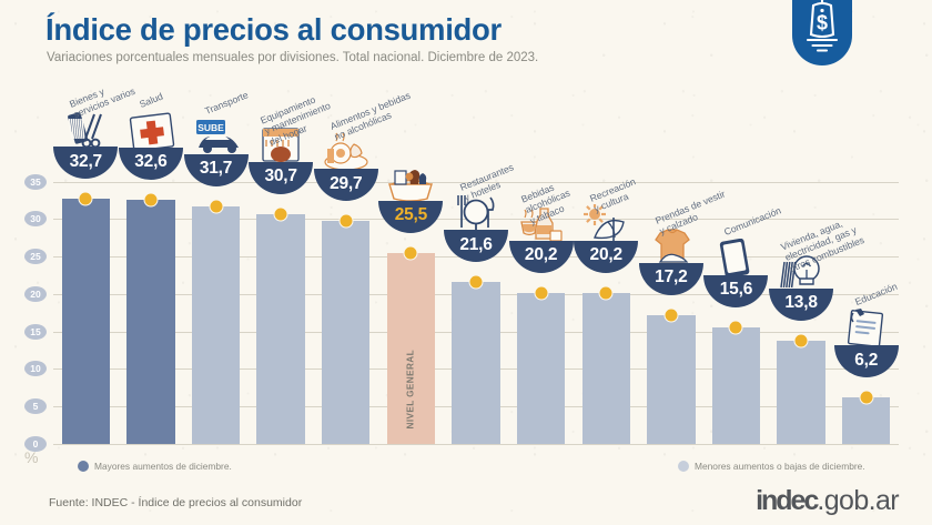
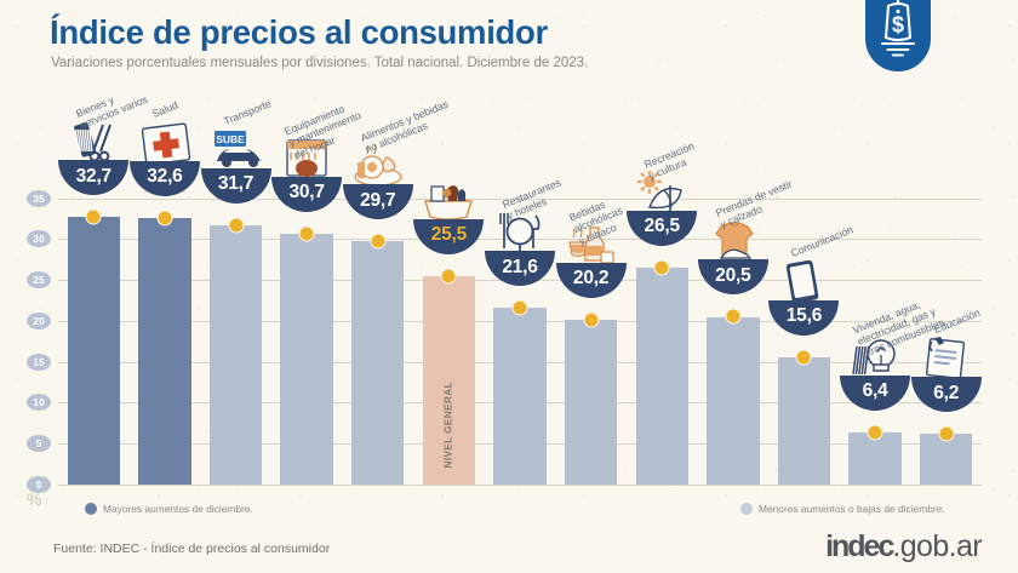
Recreación y cultura: 20,2 -> 26,5
Prendas de vestir y calzado: 17,2 -> 20,5
Vivienda, agua, electricidad, gas y otros combustibles: 13,8 -> 6,4
